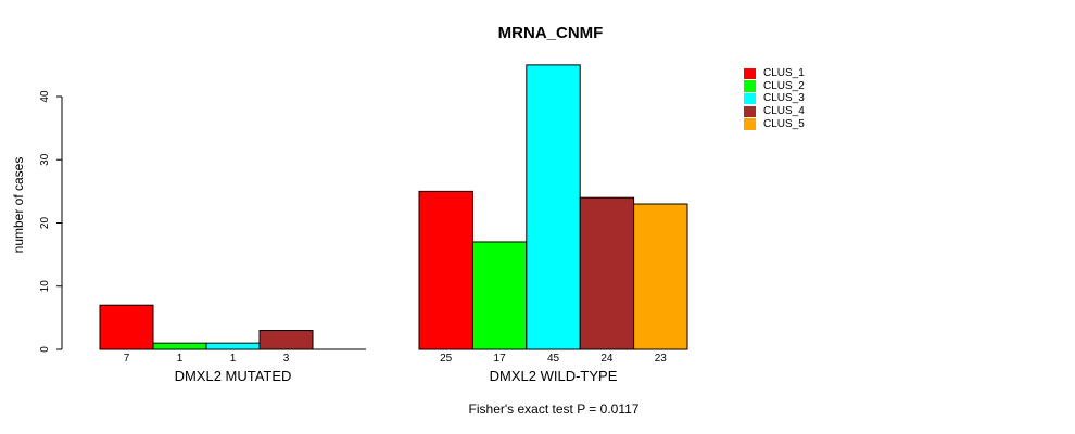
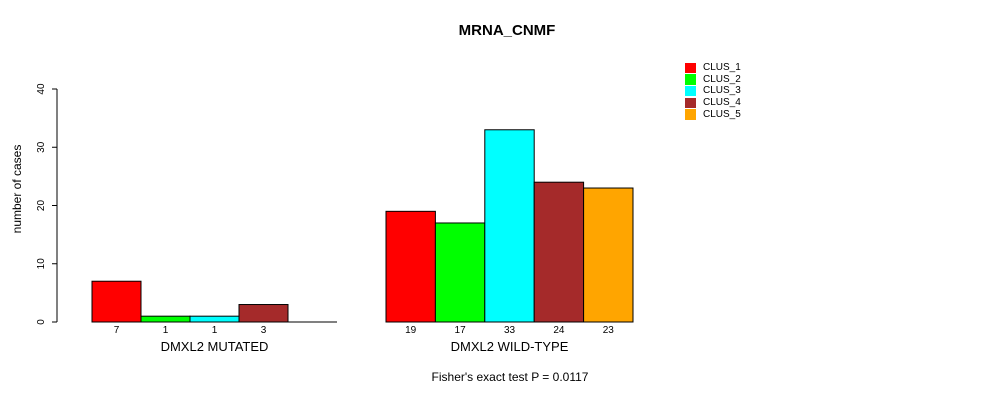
CLUS_1/DMXL2 WILD-TYPE: 25 -> 19
CLUS_3/DMXL2 WILD-TYPE: 45 -> 33
